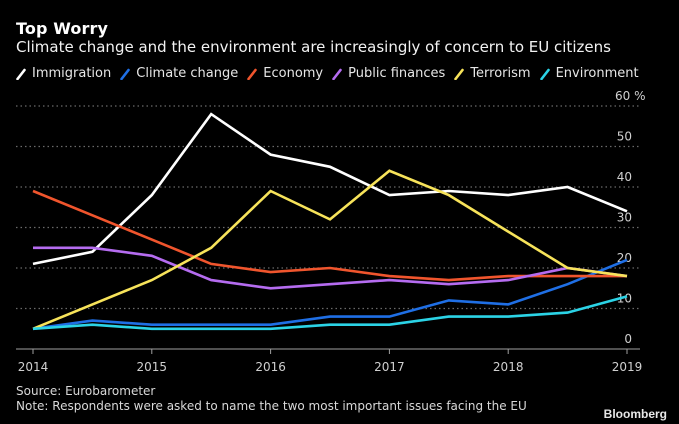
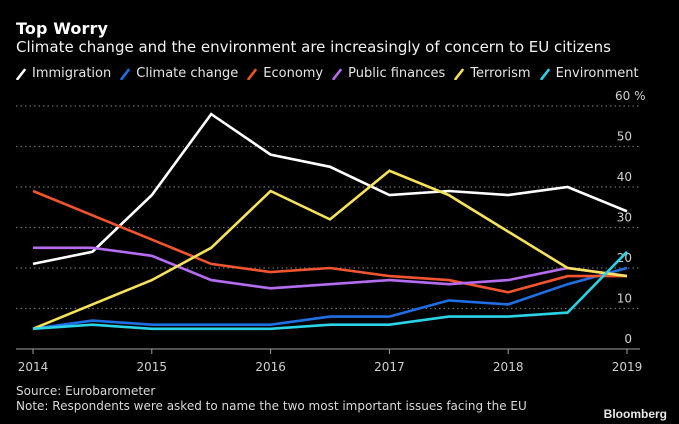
Economy/2018: 18% -> 14%
Climate change/2019: 22% -> 20%
Environment/2019: 13% -> 24%
